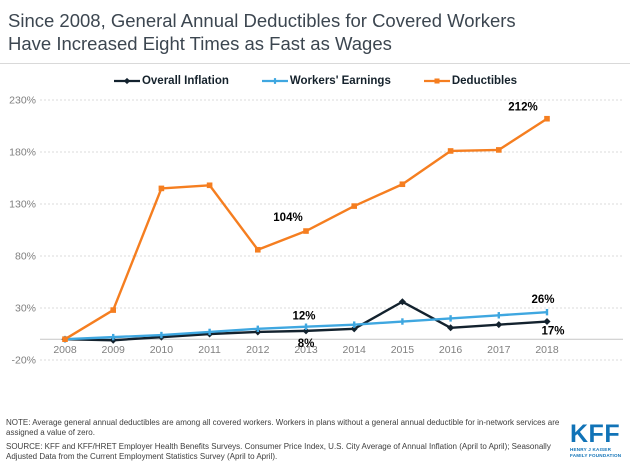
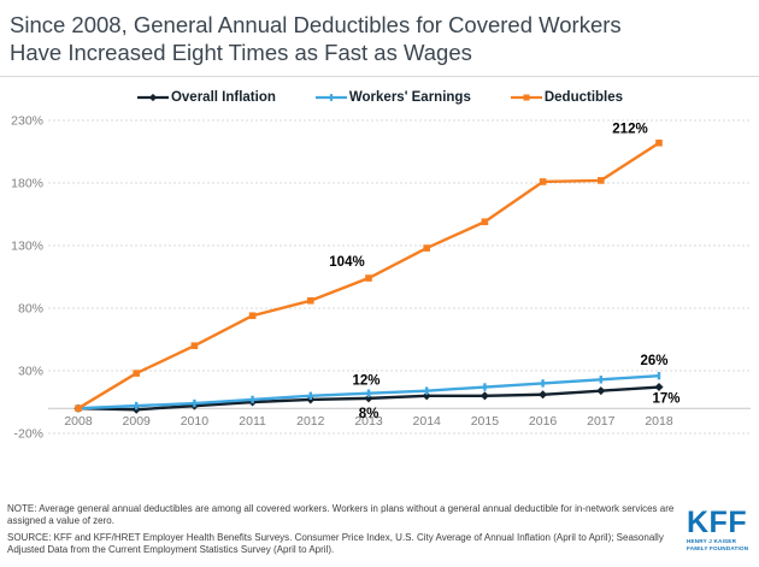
Deductibles/2010: 145% -> 50%
Deductibles/2011: 148% -> 74%
Overall Inflation/2015: 36% -> 10%
